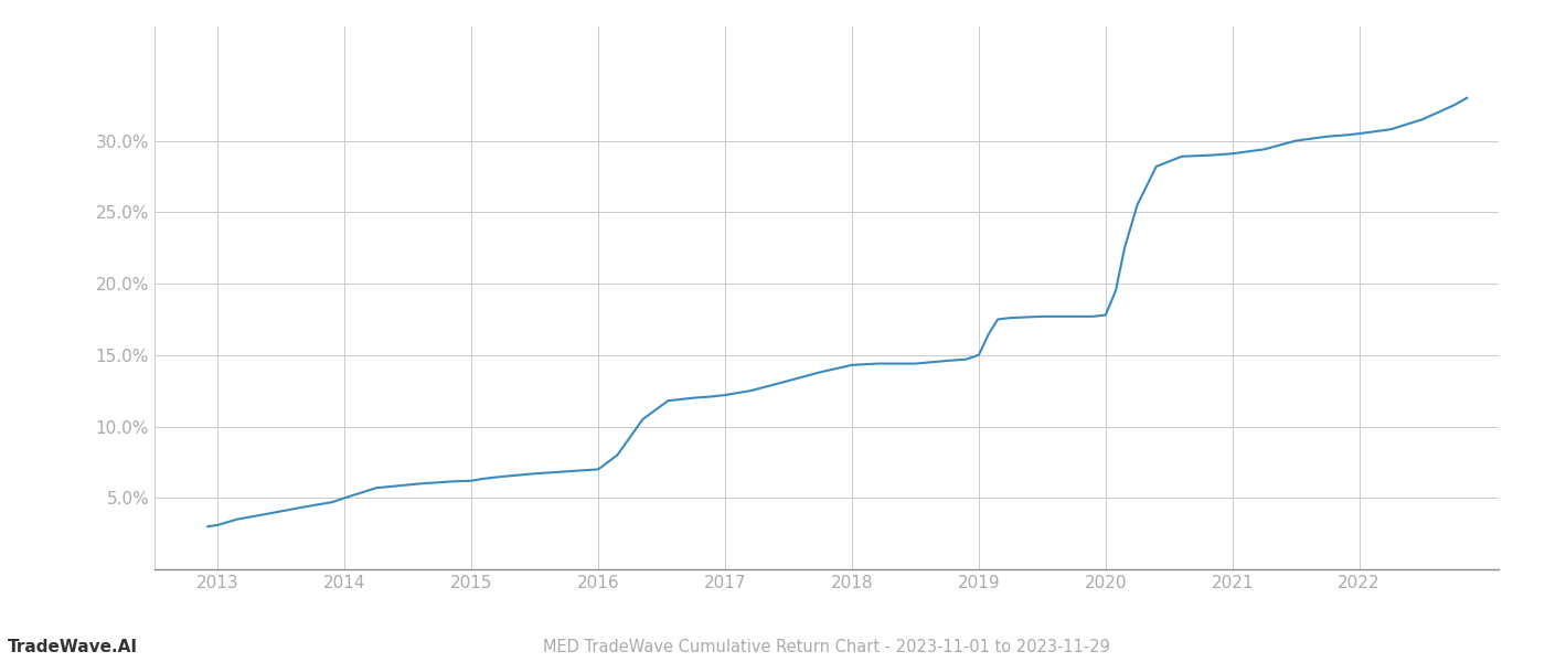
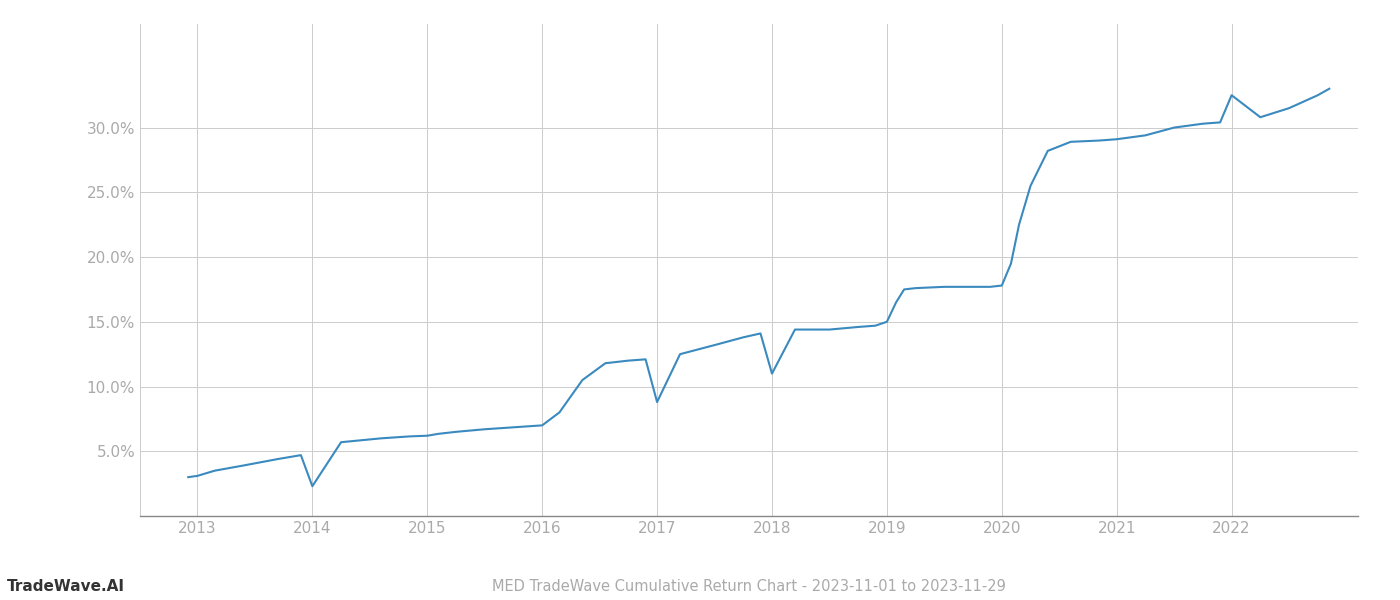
2014: 5.0% -> 2.3%
2017: 12.2% -> 8.8%
2018: 14.3% -> 11.0%
2022: 30.5% -> 32.5%
